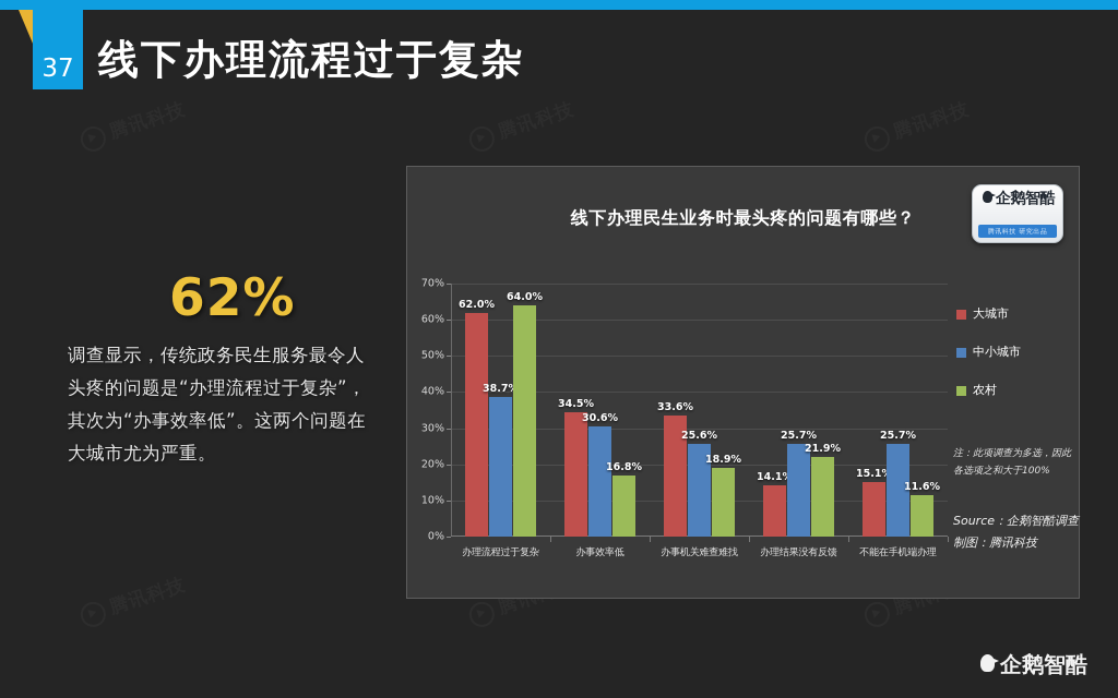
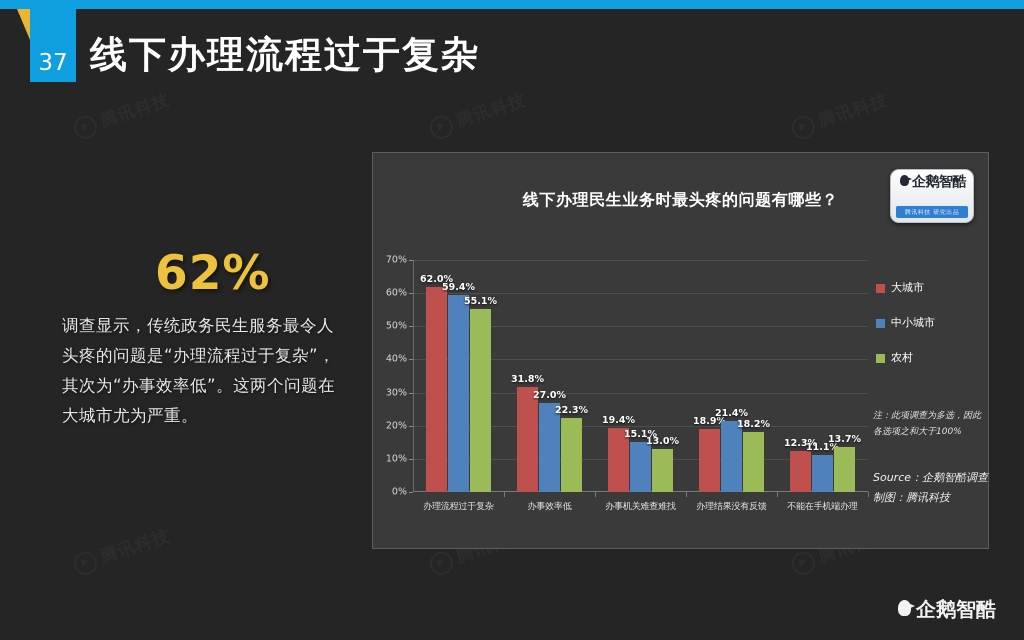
中小城市/办理流程过于复杂: 38.7% -> 59.4%
农村/办理流程过于复杂: 64.0% -> 55.1%
大城市/办事效率低: 34.5% -> 31.8%
中小城市/办事效率低: 30.6% -> 27.0%
农村/办事效率低: 16.8% -> 22.3%
大城市/办事机关难查难找: 33.6% -> 19.4%
中小城市/办事机关难查难找: 25.6% -> 15.1%
农村/办事机关难查难找: 18.9% -> 13.0%
大城市/办理结果没有反馈: 14.1% -> 18.9%
中小城市/办理结果没有反馈: 25.7% -> 21.4%
农村/办理结果没有反馈: 21.9% -> 18.2%
大城市/不能在手机端办理: 15.1% -> 12.3%
中小城市/不能在手机端办理: 25.7% -> 11.1%
农村/不能在手机端办理: 11.6% -> 13.7%
